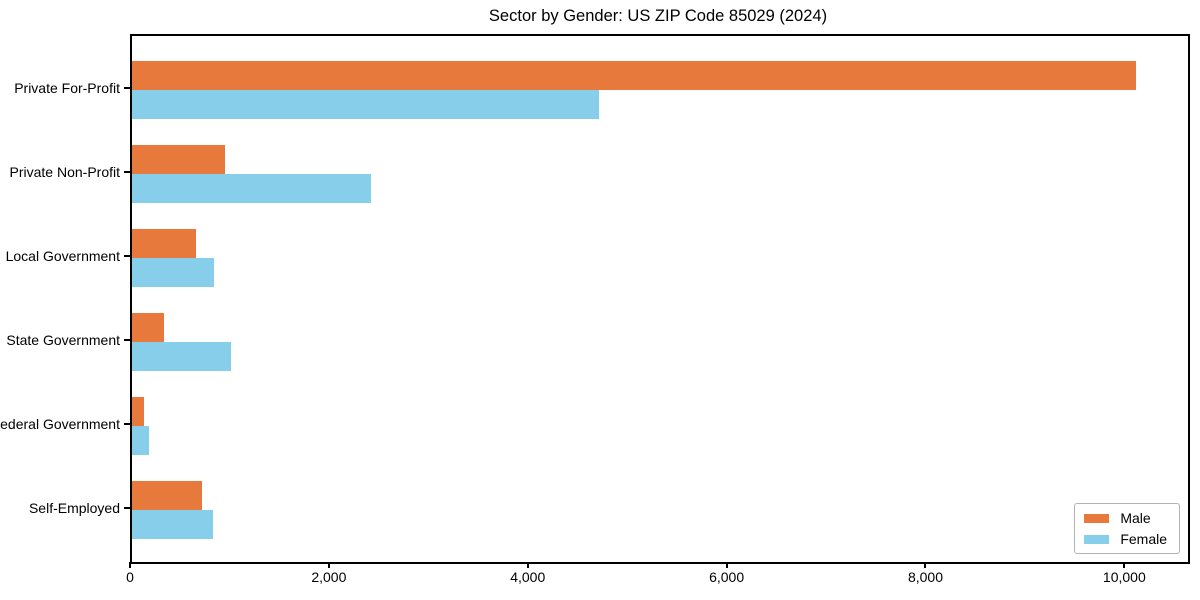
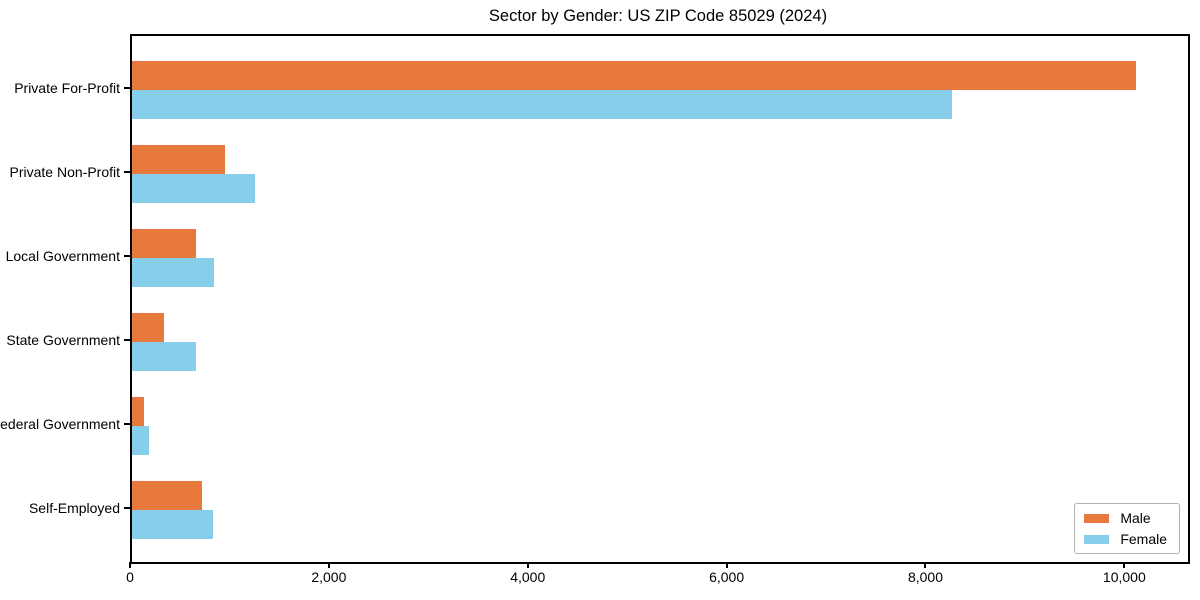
Female/Private For-Profit: 4700 -> 8200
Female/Private Non-Profit: 2400 -> 1200
Female/State Government: 1000 -> 600
